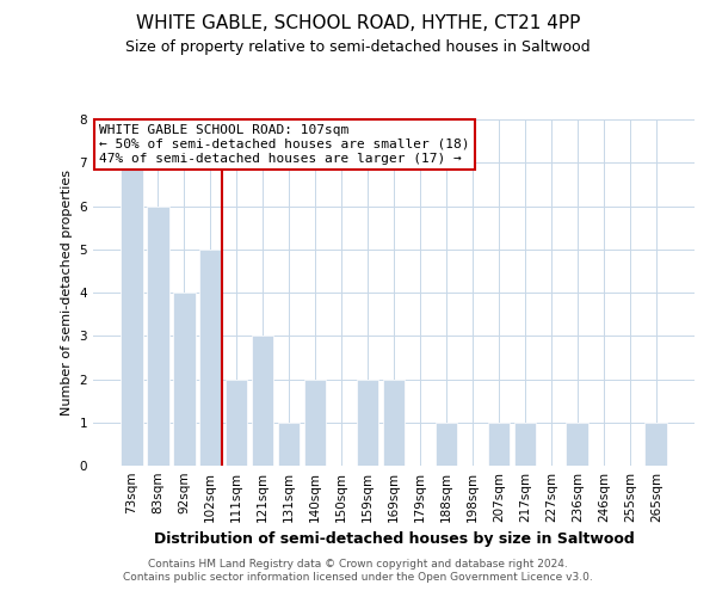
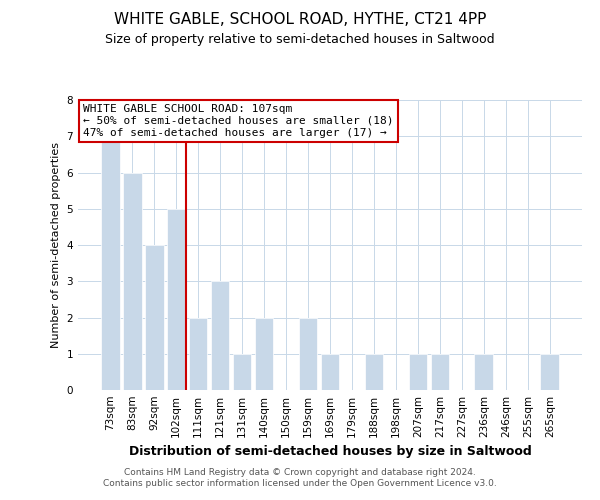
169sqm: 2 -> 1
